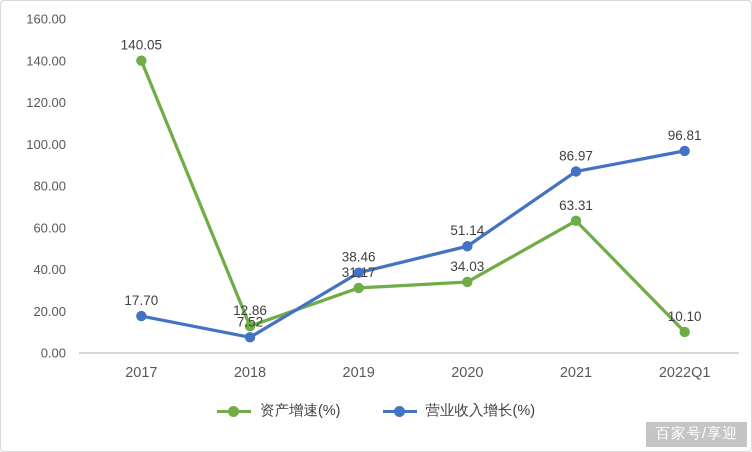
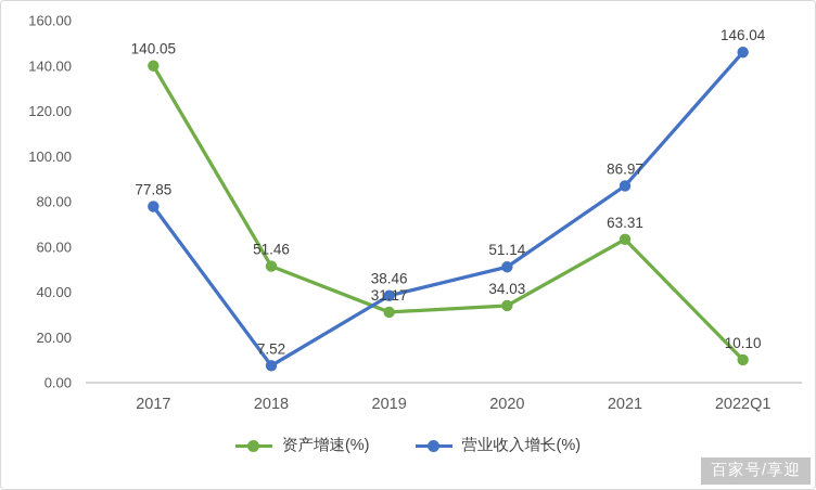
营业收入增长(%)/2017: 17.70 -> 77.85
资产增速(%)/2018: 12.86 -> 51.46
营业收入增长(%)/2022Q1: 96.81 -> 146.04
